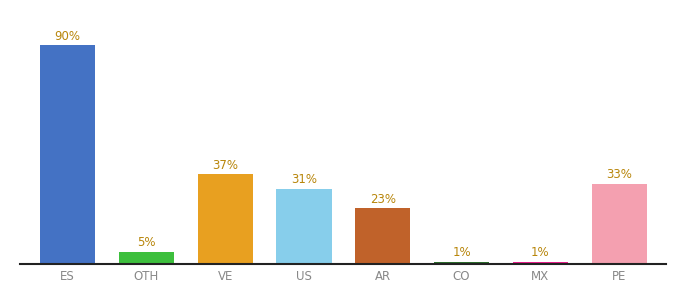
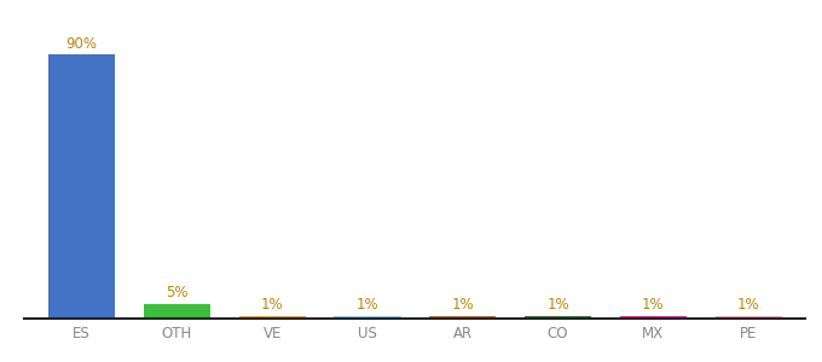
VE: 37% -> 1%
US: 31% -> 1%
AR: 23% -> 1%
PE: 33% -> 1%
